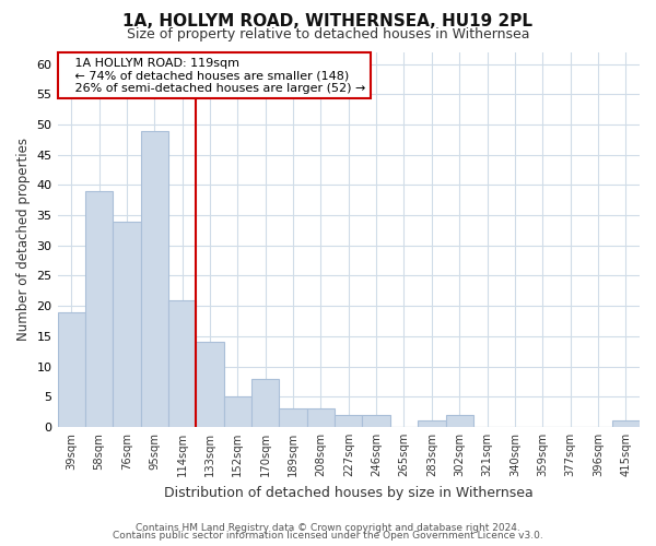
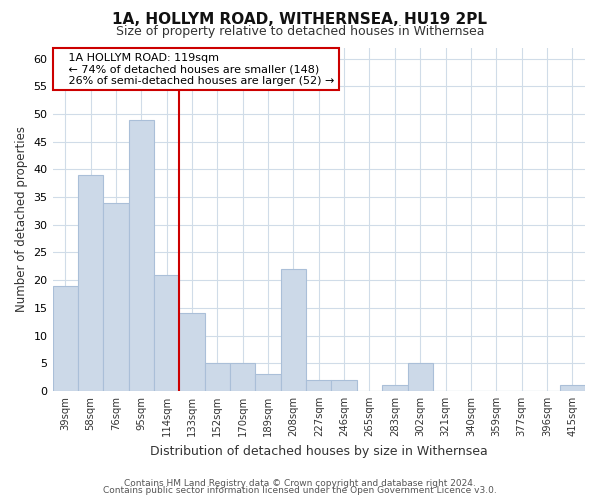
170sqm: 8 -> 5
208sqm: 3 -> 22
302sqm: 2 -> 5
